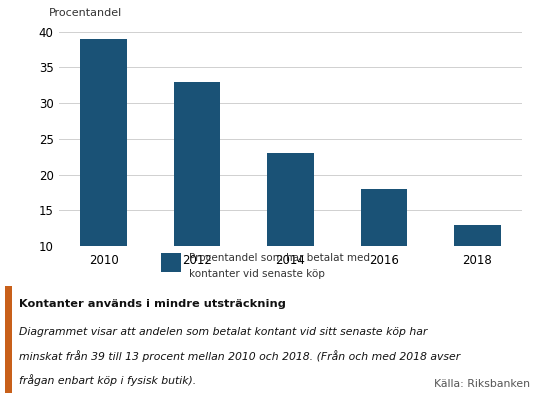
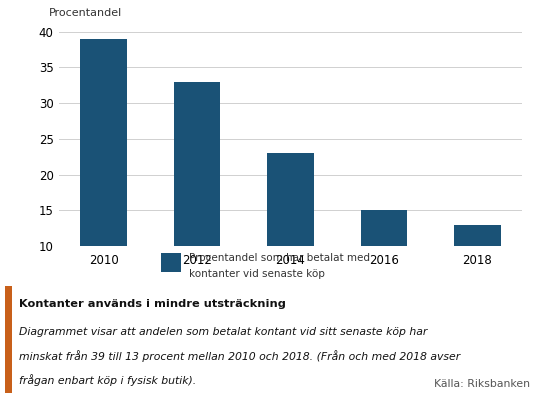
2016: 18 -> 15
